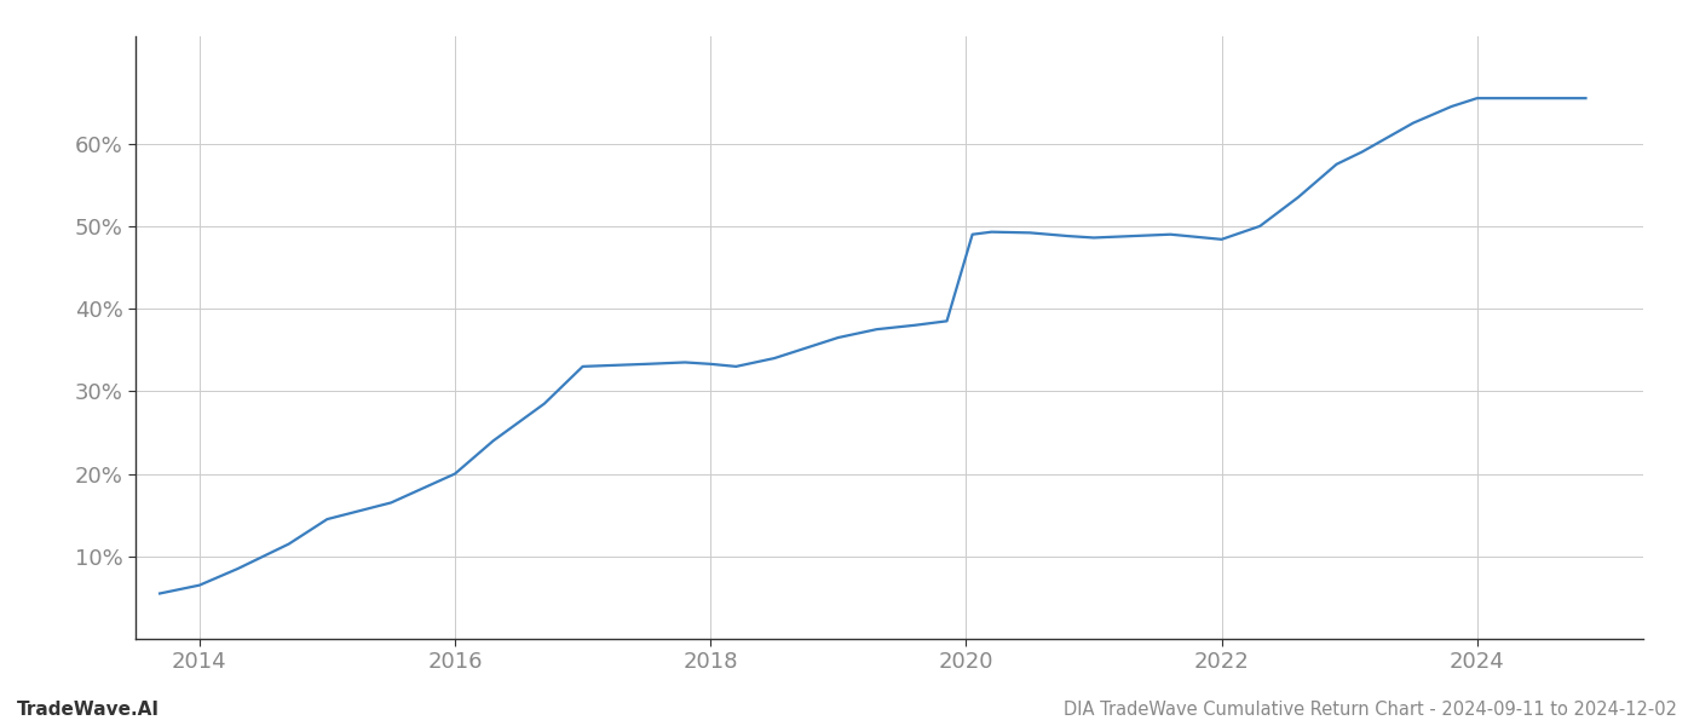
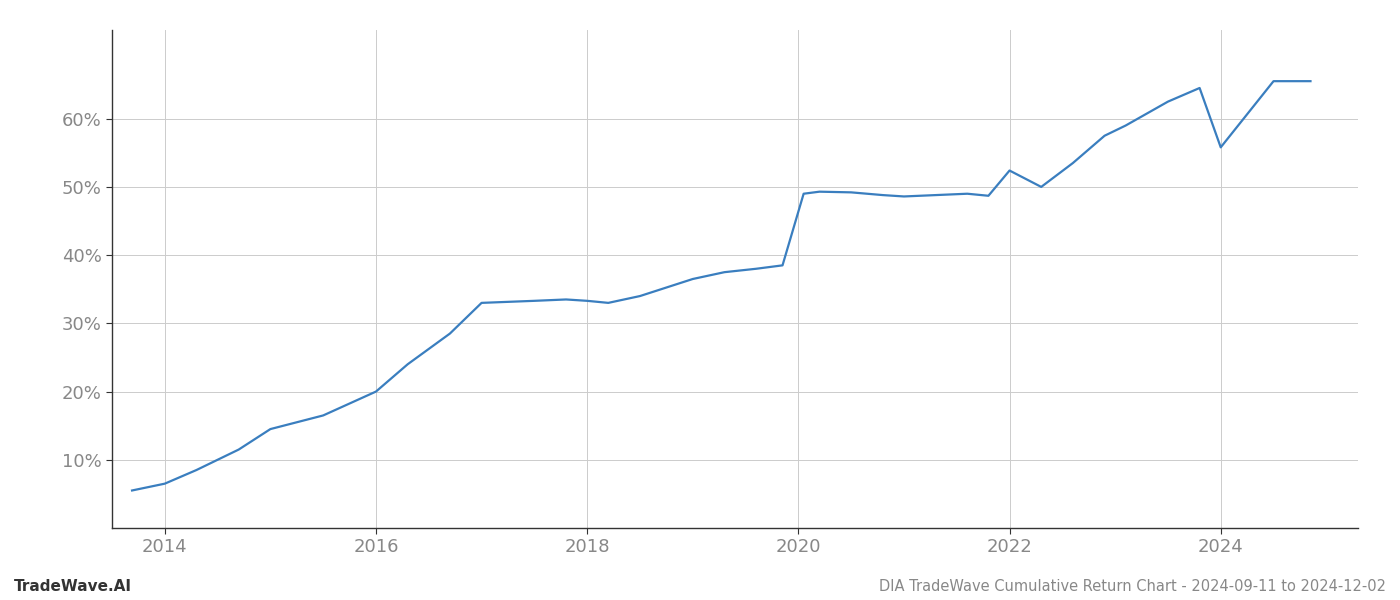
2022: 48.4% -> 52.4%
2024: 65.5% -> 55.8%
